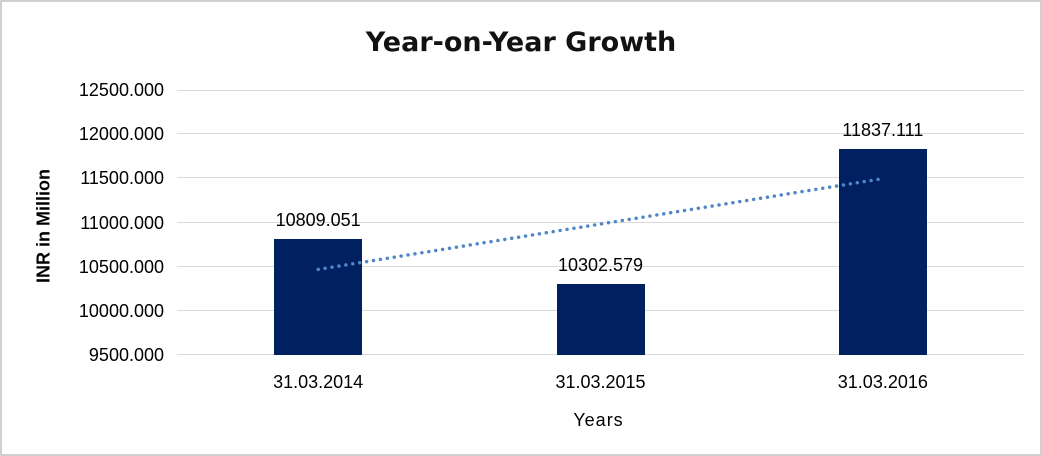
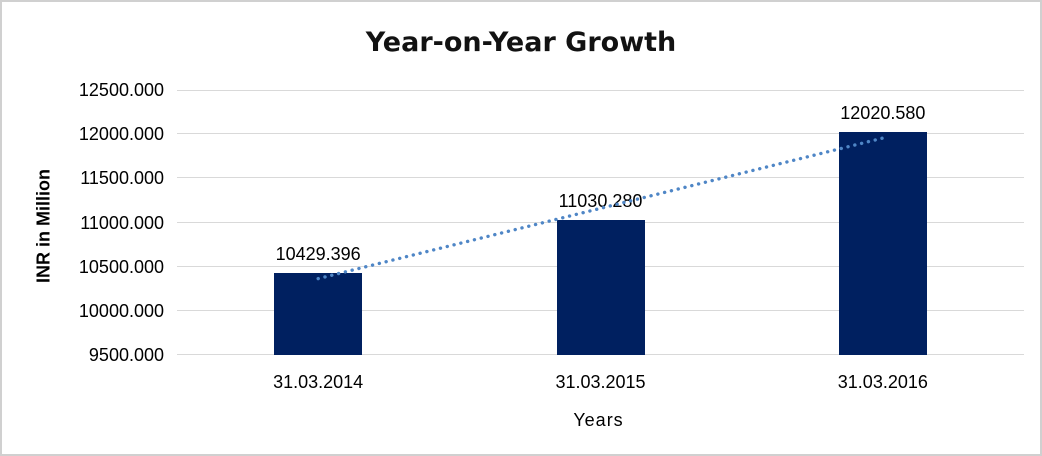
31.03.2014: 10809.051 -> 10429.396
31.03.2015: 10302.579 -> 11030.280
31.03.2016: 11837.111 -> 12020.580
